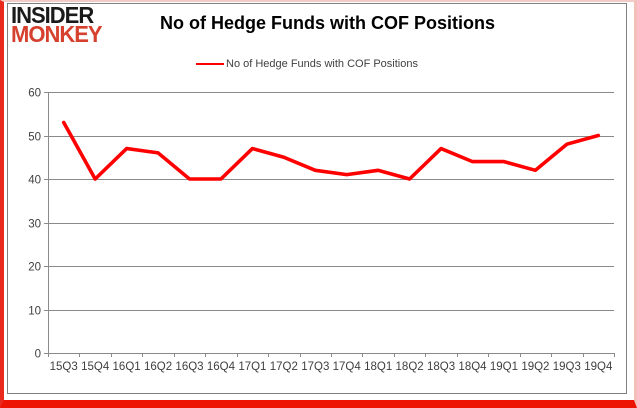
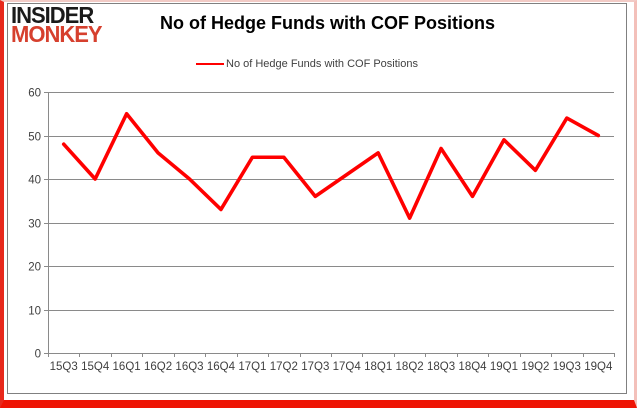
15Q3: 53 -> 48
16Q1: 47 -> 55
16Q4: 40 -> 33
17Q1: 47 -> 45
17Q3: 42 -> 36
18Q1: 42 -> 46
18Q2: 40 -> 31
18Q4: 44 -> 36
19Q1: 44 -> 49
19Q3: 48 -> 54
